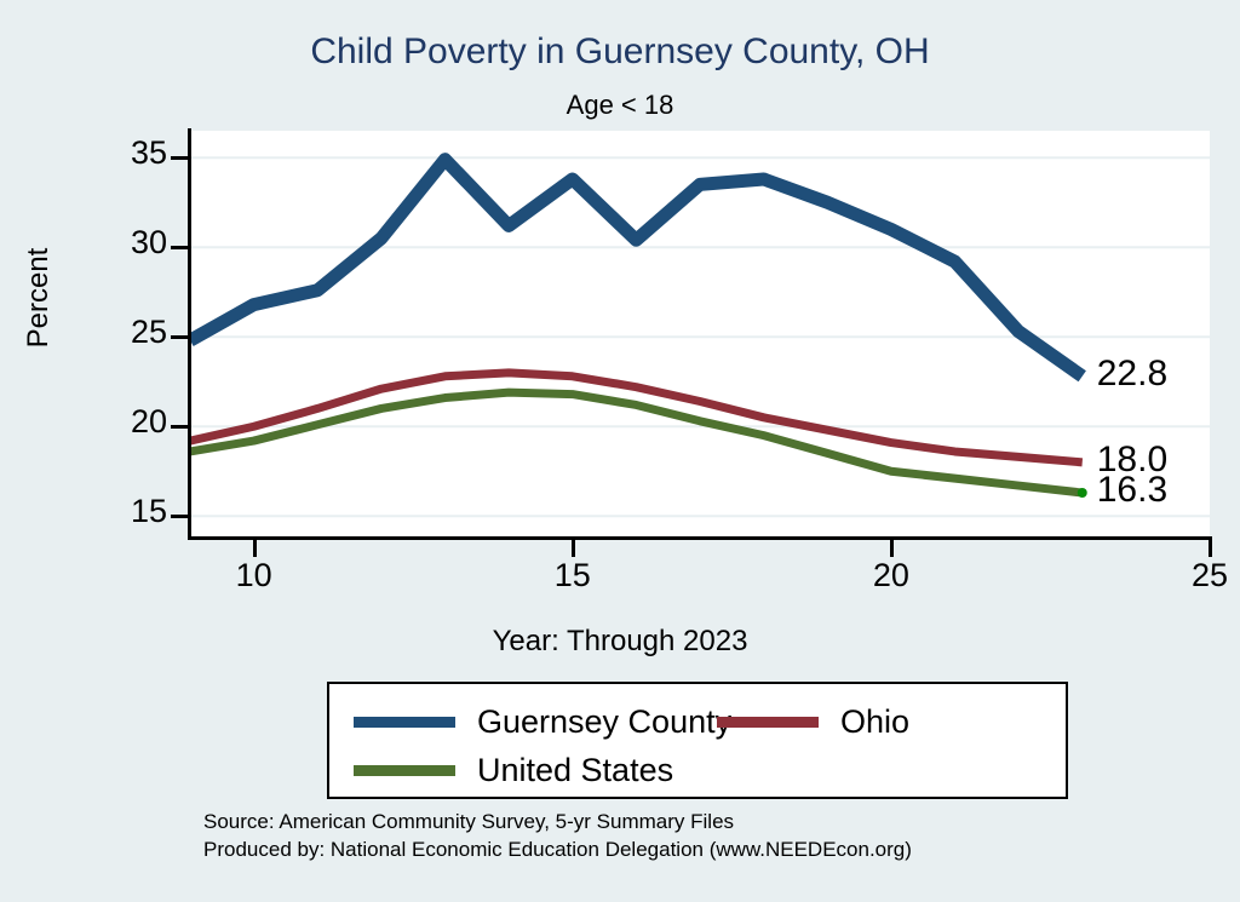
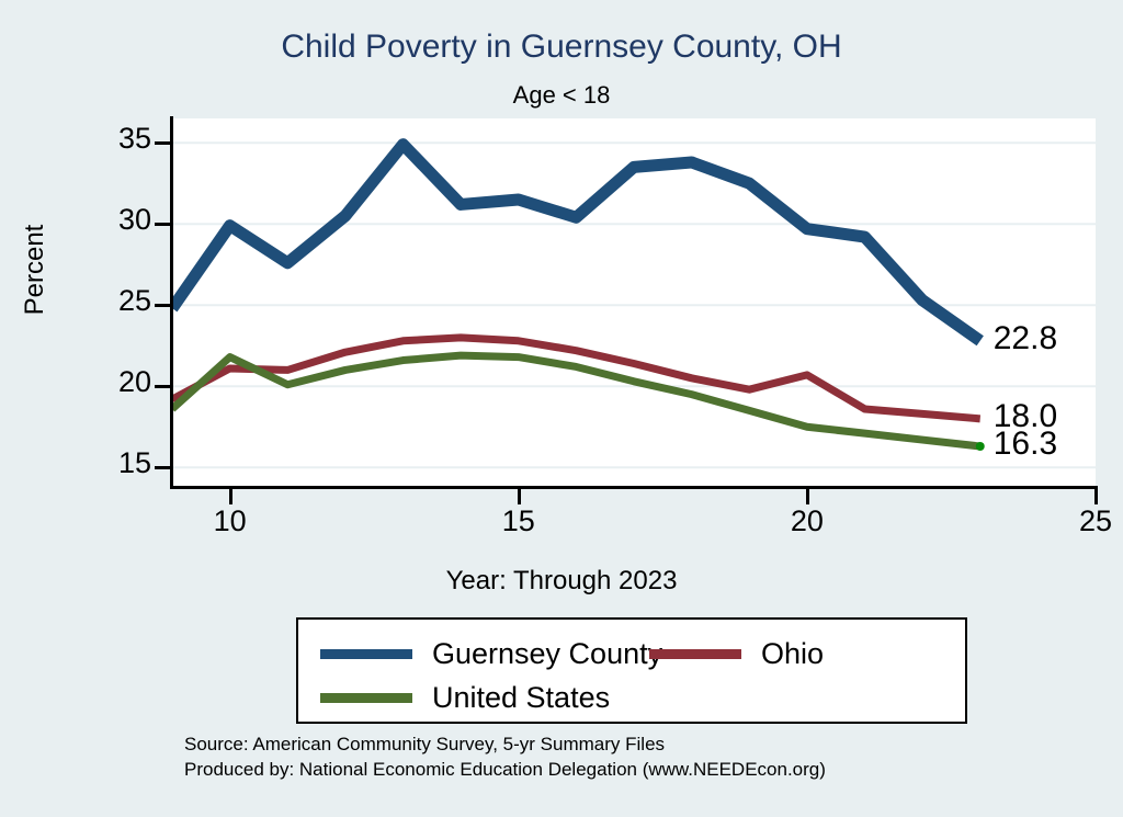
Guernsey County/10: 26.8 -> 29.9
Ohio/10: 20.0 -> 21.1
United States/10: 19.2 -> 21.8
Guernsey County/15: 33.8 -> 31.5
Guernsey County/20: 31.0 -> 29.7
Ohio/20: 19.1 -> 20.7
